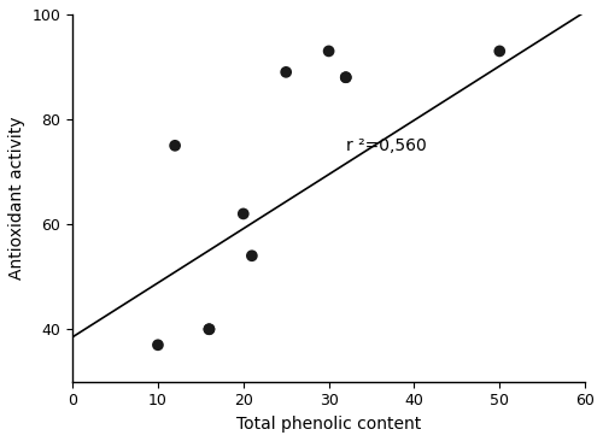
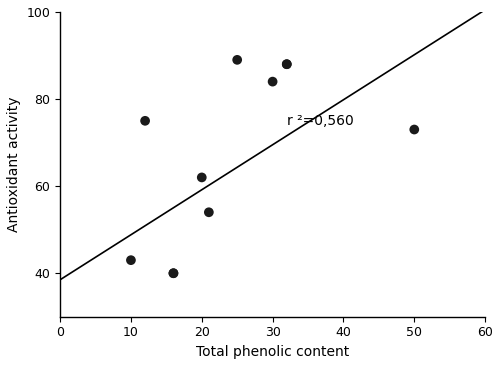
10: 37 -> 43
30: 93 -> 84
50: 93 -> 73
